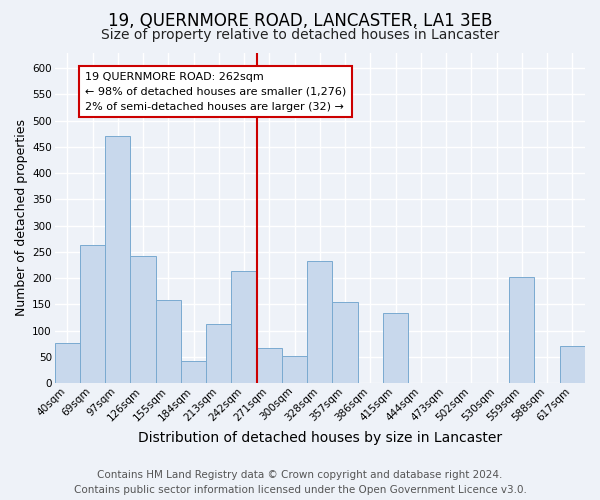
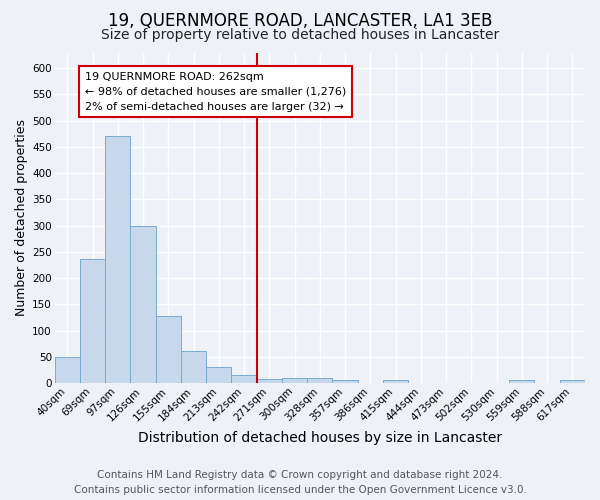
40sqm: 76 -> 50
69sqm: 264 -> 237
126sqm: 242 -> 300
155sqm: 158 -> 128
184sqm: 42 -> 62
213sqm: 112 -> 30
242sqm: 214 -> 15
271sqm: 66 -> 8
300sqm: 52 -> 10
328sqm: 232 -> 10
357sqm: 154 -> 6
415sqm: 134 -> 5
559sqm: 202 -> 6
617sqm: 70 -> 5
